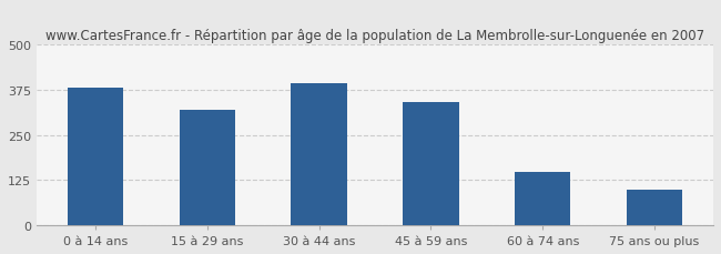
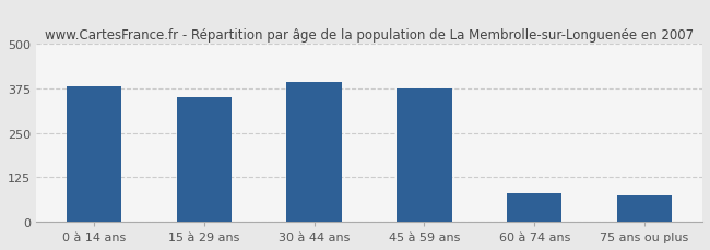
15 à 29 ans: 320 -> 350
45 à 59 ans: 340 -> 375
60 à 74 ans: 148 -> 80
75 ans ou plus: 98 -> 75
